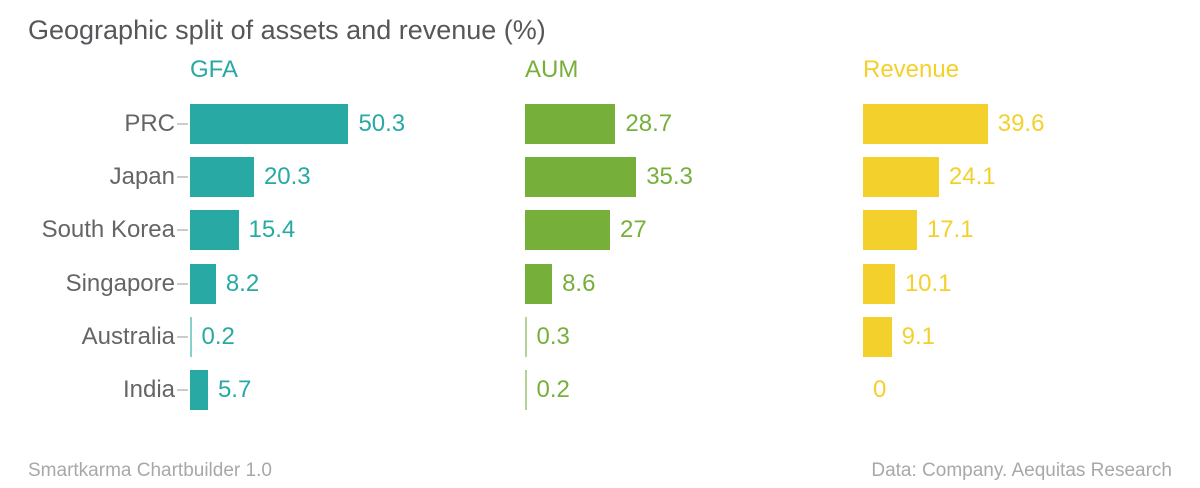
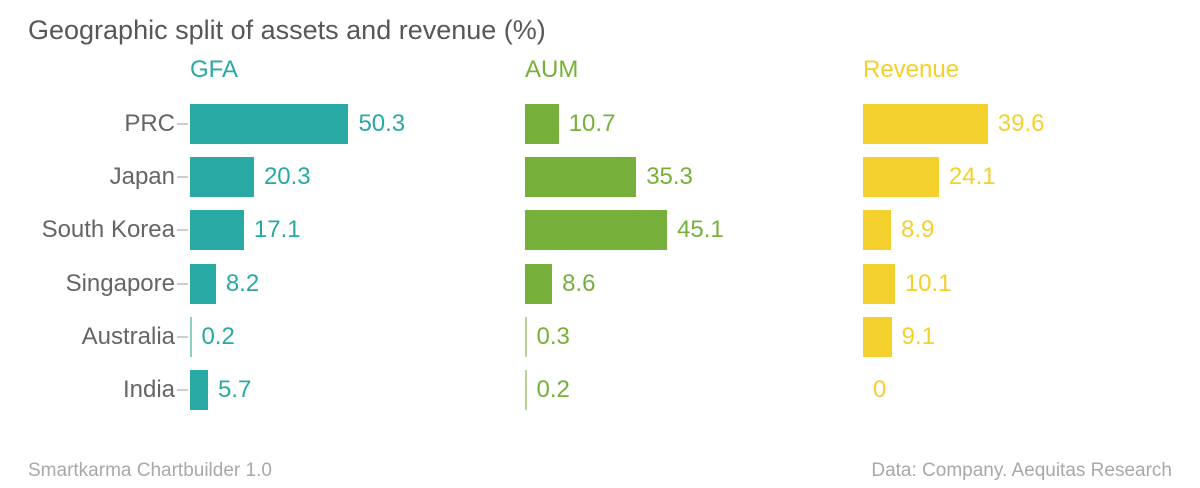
AUM/PRC: 28.7 -> 10.7
GFA/South Korea: 15.4 -> 17.1
AUM/South Korea: 27 -> 45.1
Revenue/South Korea: 17.1 -> 8.9
